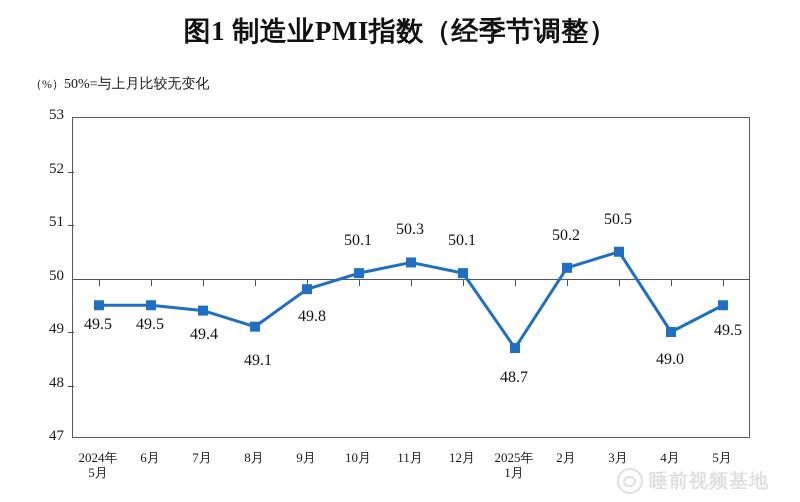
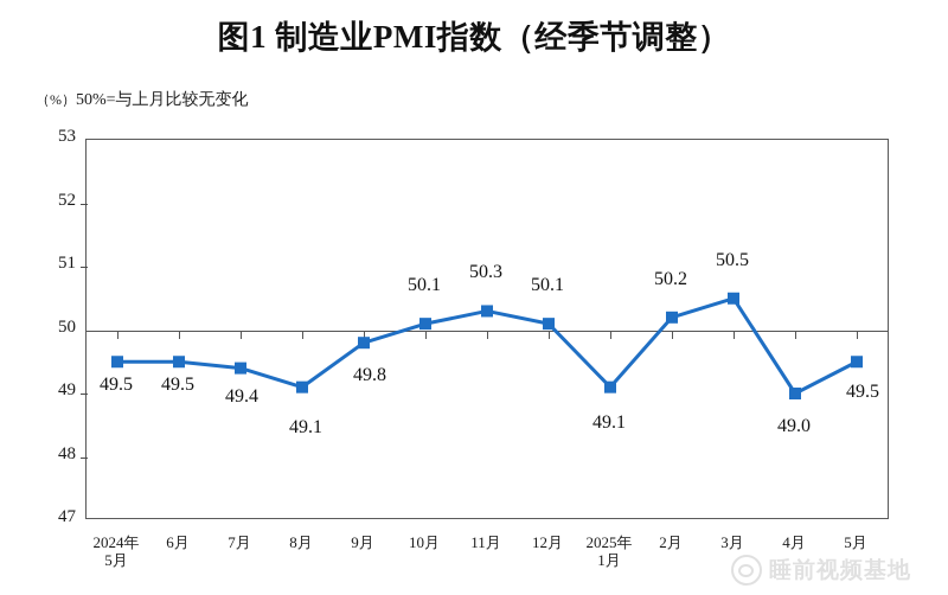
2025年 1月: 48.7 -> 49.1
